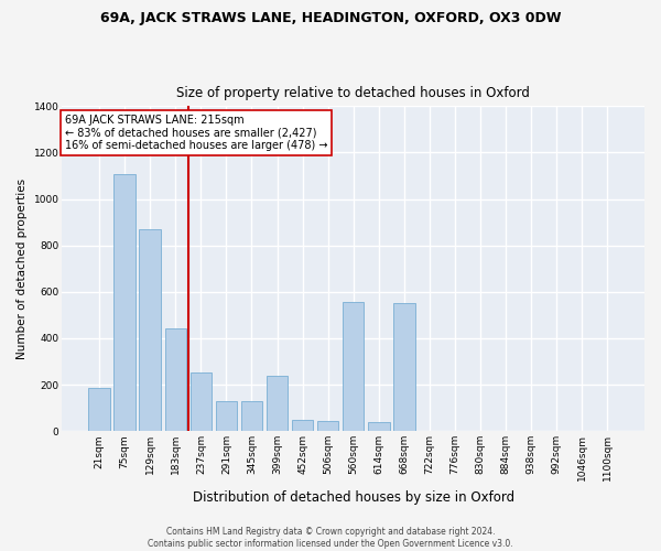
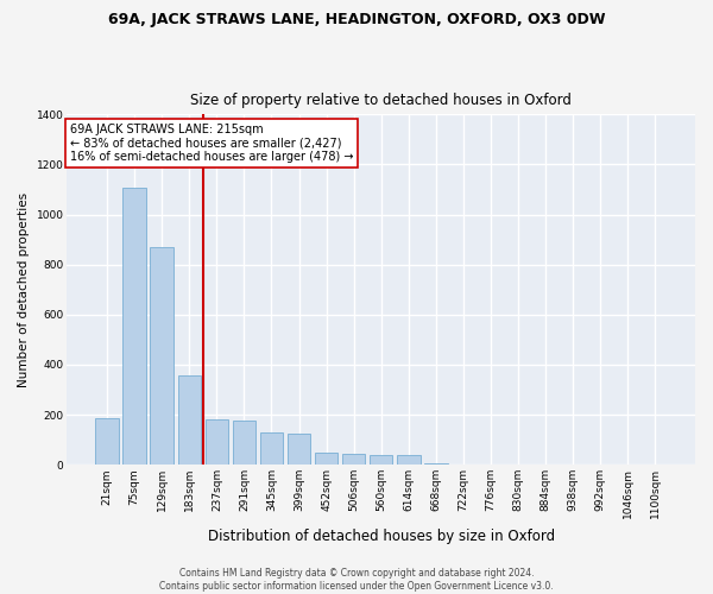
183sqm: 445 -> 355
237sqm: 255 -> 180
291sqm: 130 -> 175
399sqm: 240 -> 125
560sqm: 555 -> 40
668sqm: 550 -> 5
